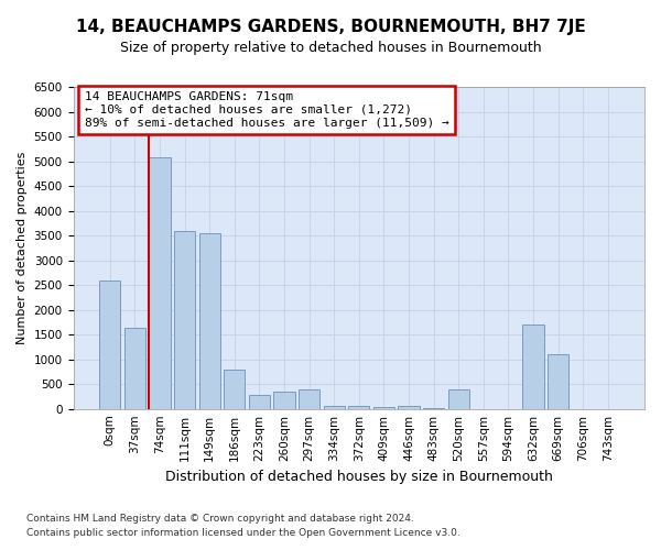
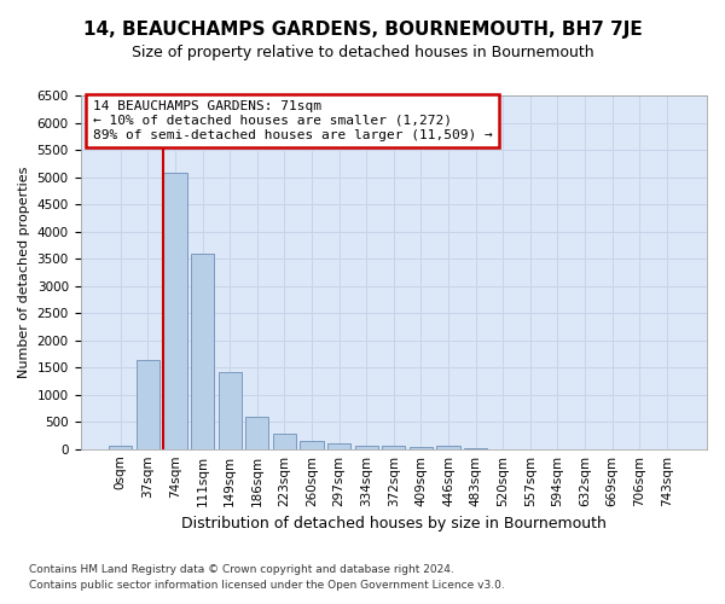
0sqm: 2600 -> 70
149sqm: 3550 -> 1420
186sqm: 800 -> 590
260sqm: 350 -> 150
297sqm: 400 -> 100
520sqm: 400 -> 0
632sqm: 1700 -> 0
669sqm: 1100 -> 0
